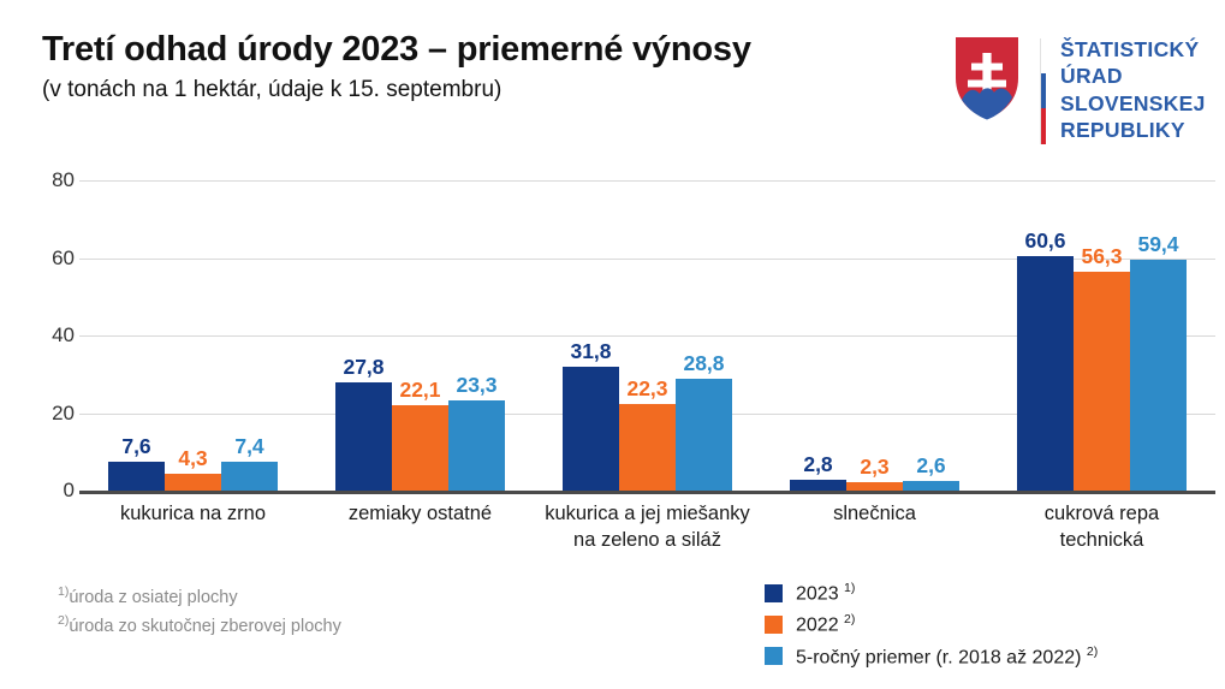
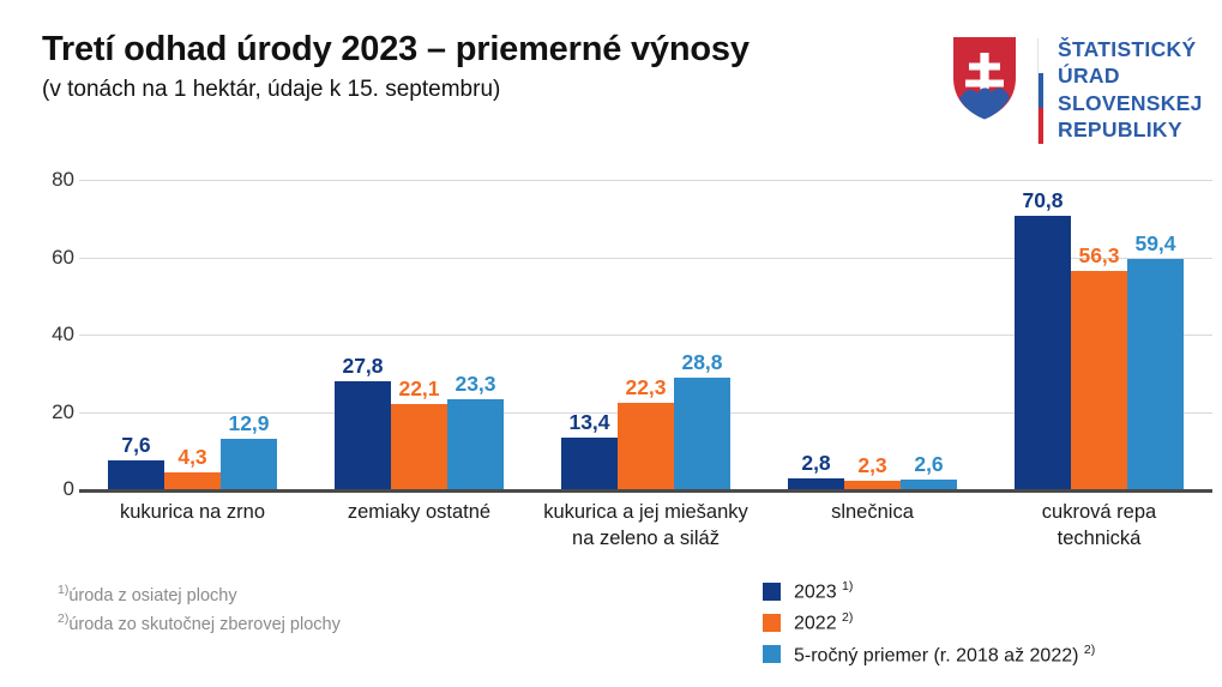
5-ročný priemer (r. 2018 až 2022) 2)/kukurica na zrno: 7,4 -> 12,9
2023 1)/kukurica a jej miešanky na zeleno a siláž: 31,8 -> 13,4
2023 1)/cukrová repa technická: 60,6 -> 70,8
